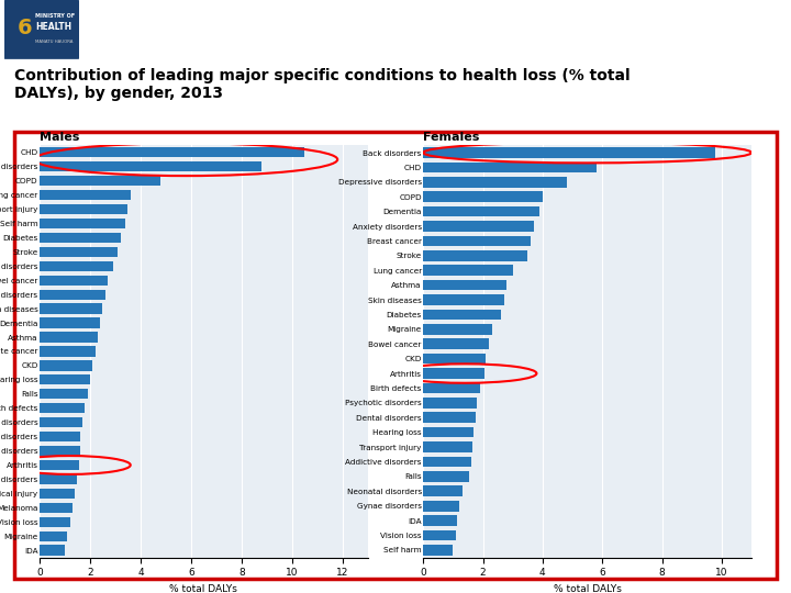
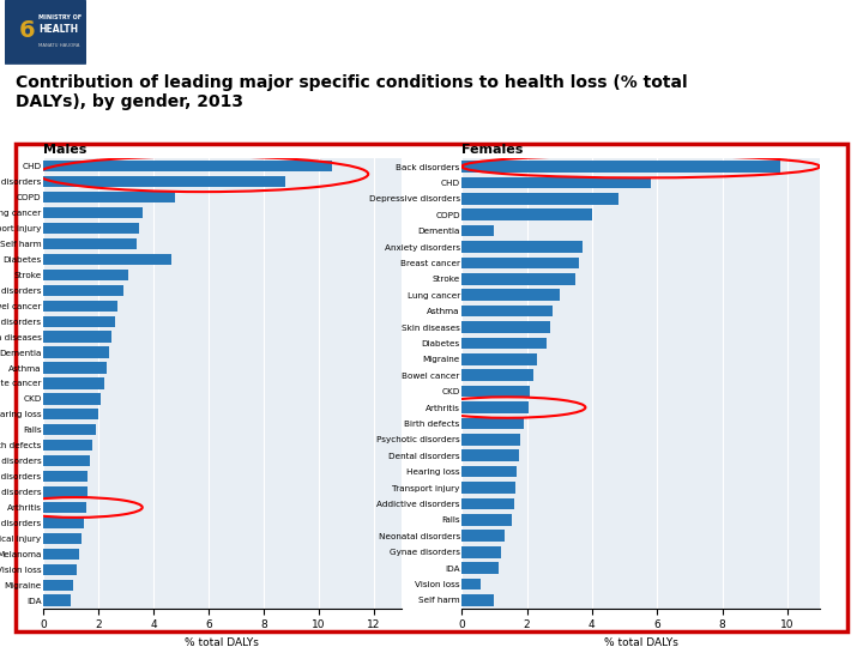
Males/Diabetes: 3.20 -> 4.65
Females/Dementia: 3.90 -> 1.00
Females/Vision loss: 1.10 -> 0.60
